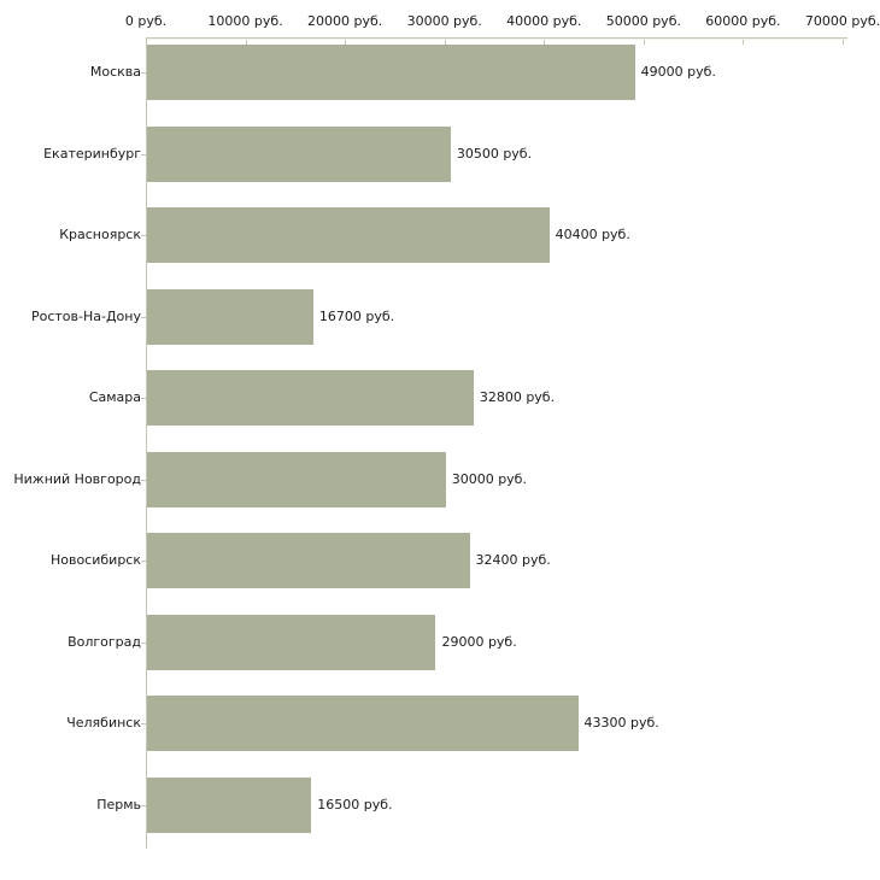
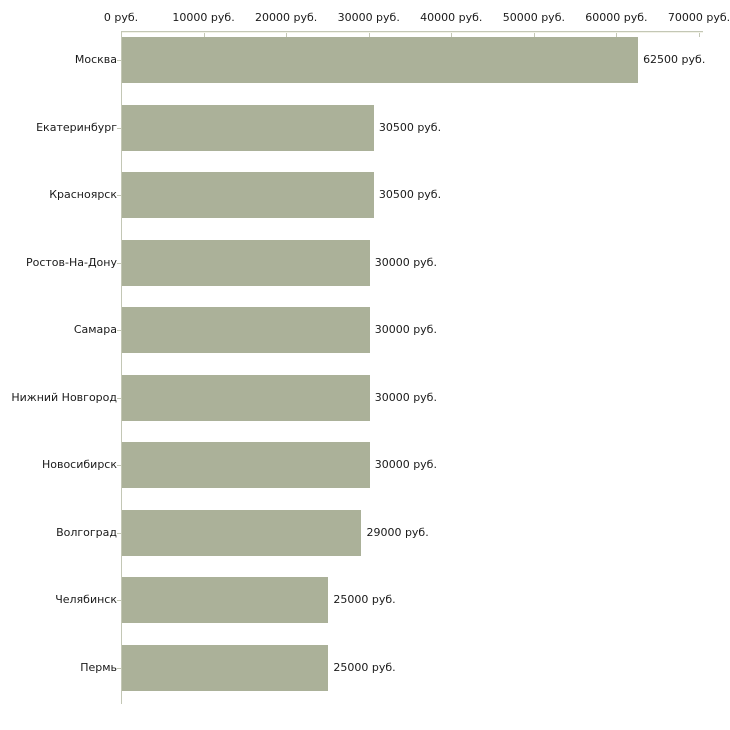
Москва: 49000 -> 62500
Красноярск: 40400 -> 30500
Ростов-На-Дону: 16700 -> 30000
Самара: 32800 -> 30000
Новосибирск: 32400 -> 30000
Челябинск: 43300 -> 25000
Пермь: 16500 -> 25000
